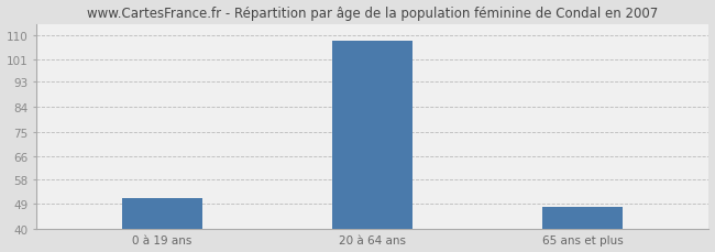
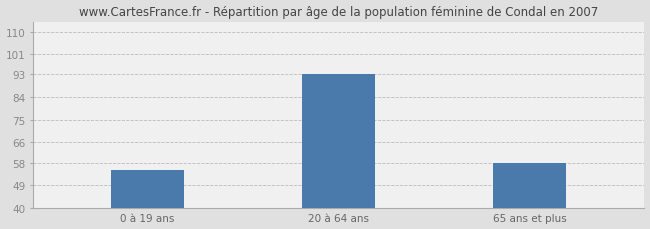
0 à 19 ans: 51 -> 55
20 à 64 ans: 108 -> 93
65 ans et plus: 48 -> 58
